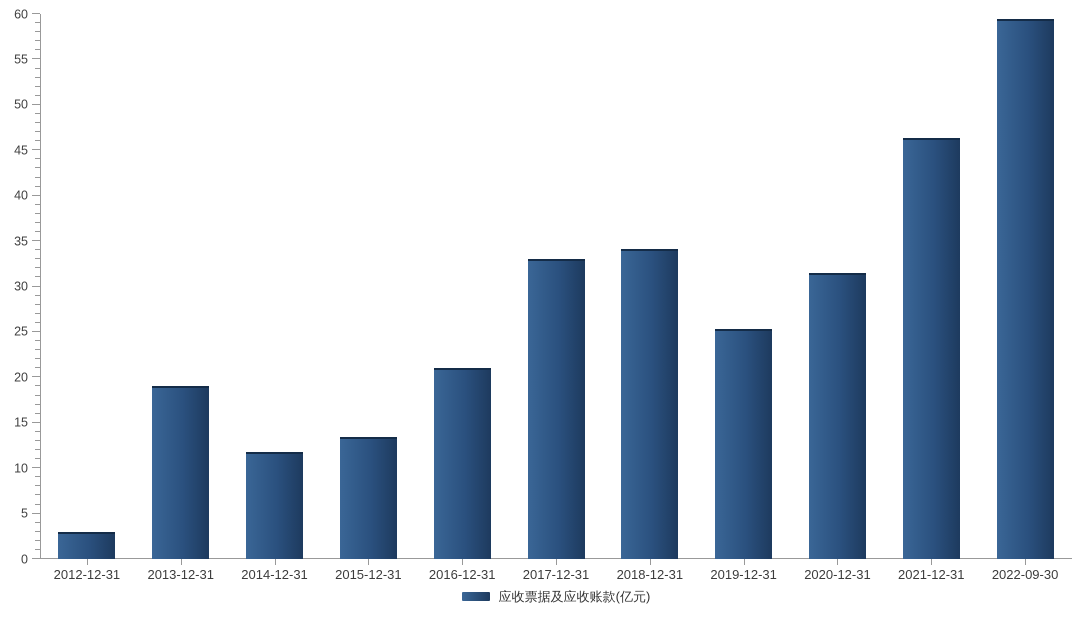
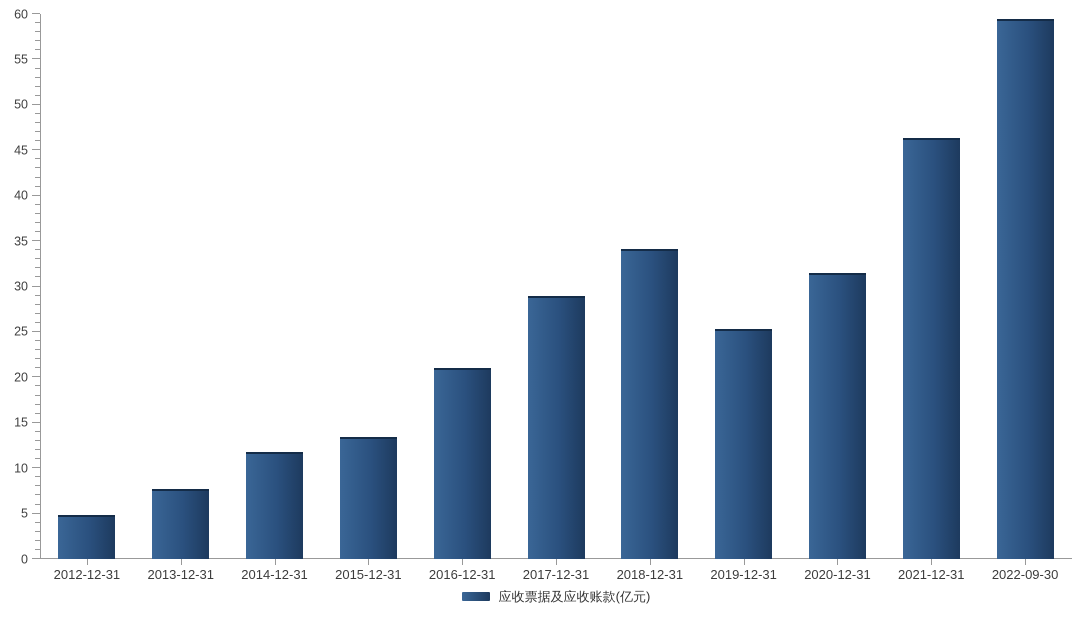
2012-12-31: 3 -> 5
2013-12-31: 19 -> 8
2017-12-31: 33 -> 29
